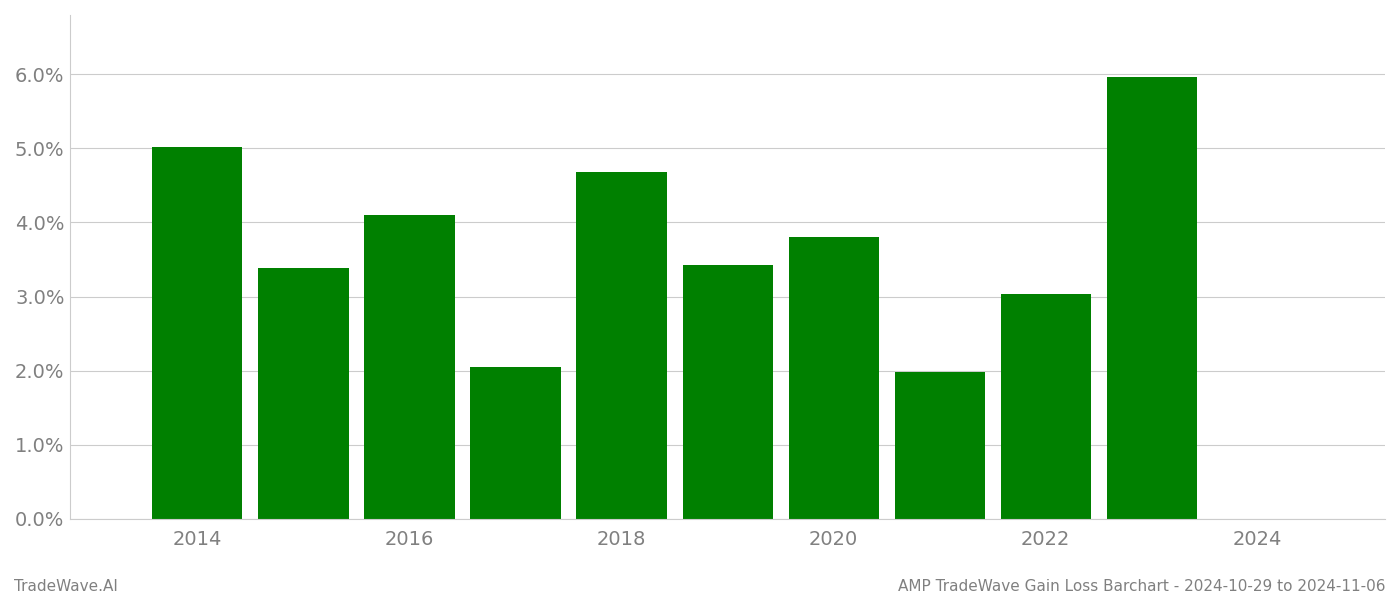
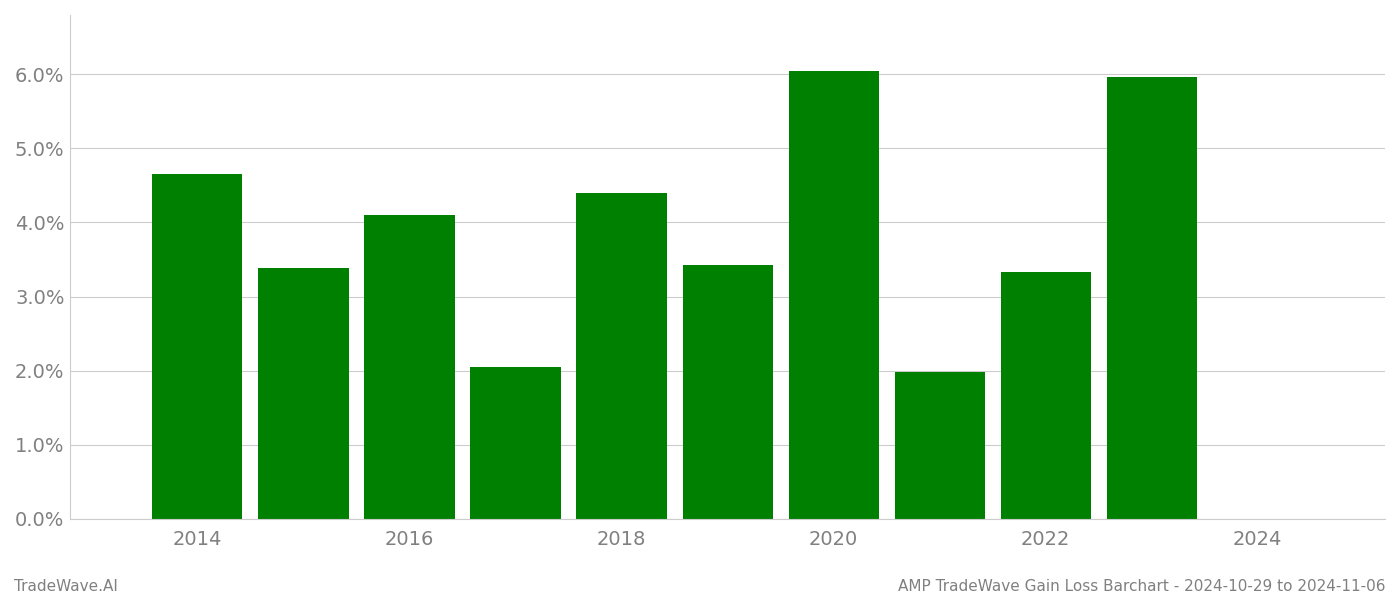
2014: 5.02% -> 4.65%
2018: 4.68% -> 4.40%
2020: 3.80% -> 6.05%
2022: 3.04% -> 3.33%
